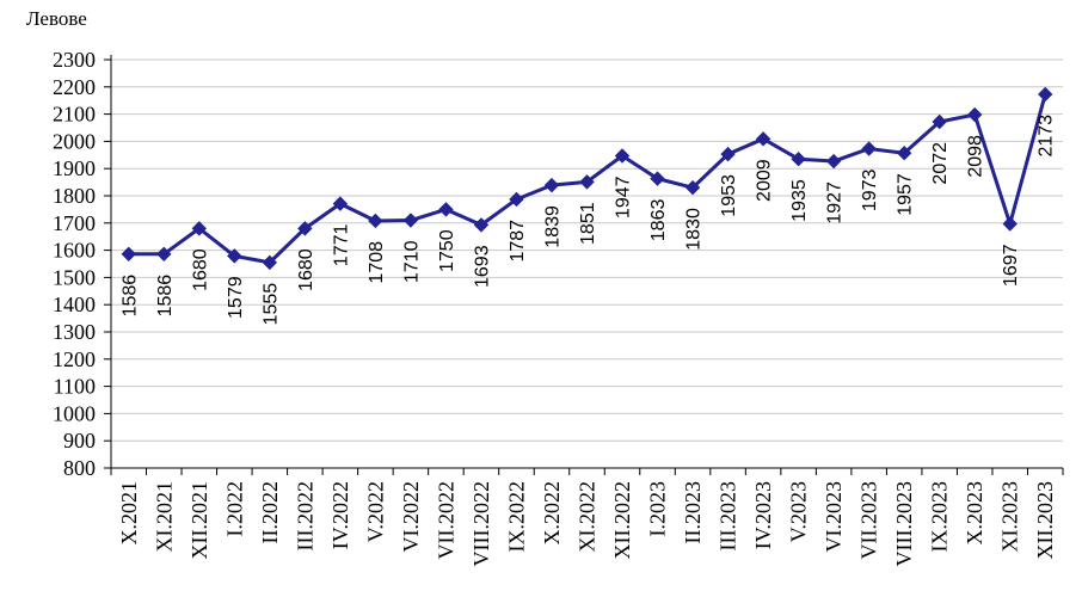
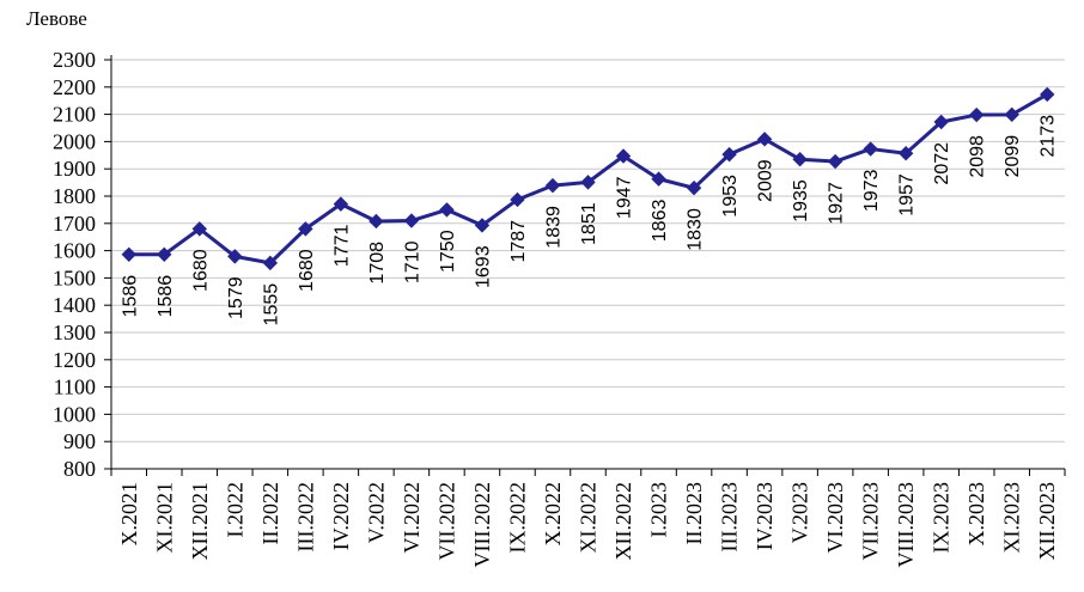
XI.2023: 1697 -> 2099
